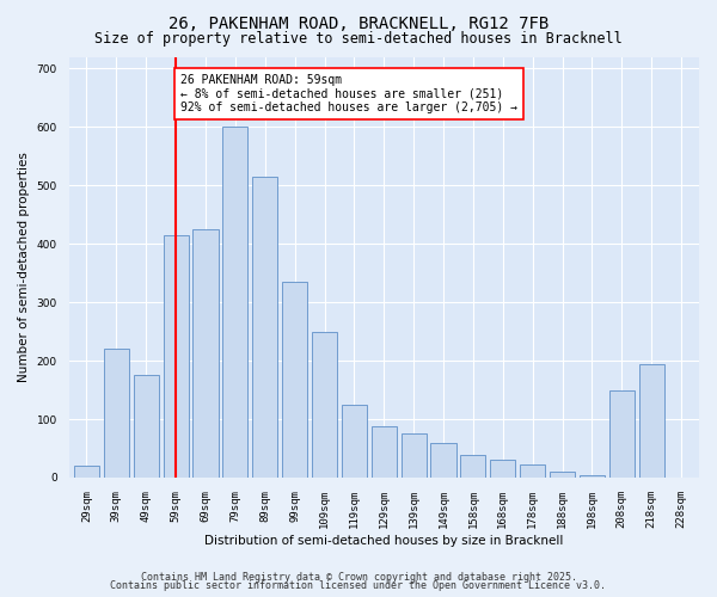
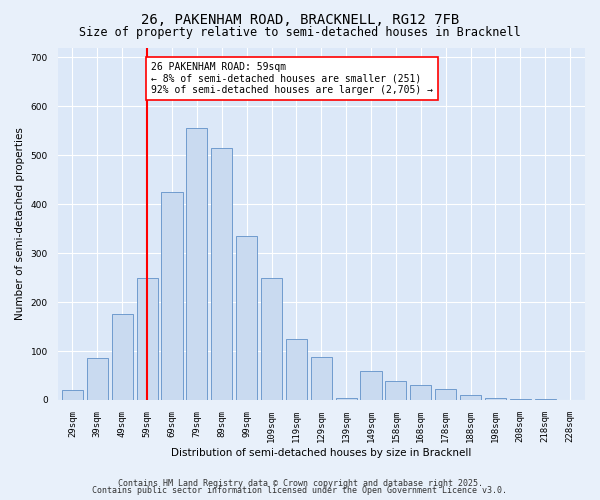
39sqm: 220 -> 85
59sqm: 415 -> 250
79sqm: 600 -> 555
139sqm: 75 -> 5
208sqm: 150 -> 2
218sqm: 195 -> 1
